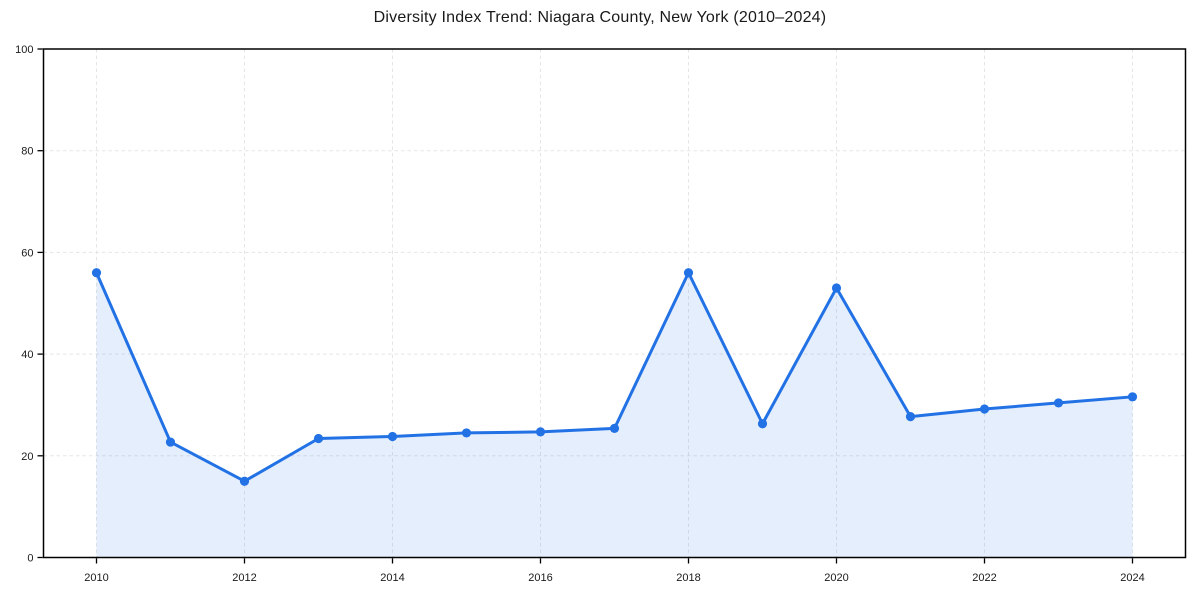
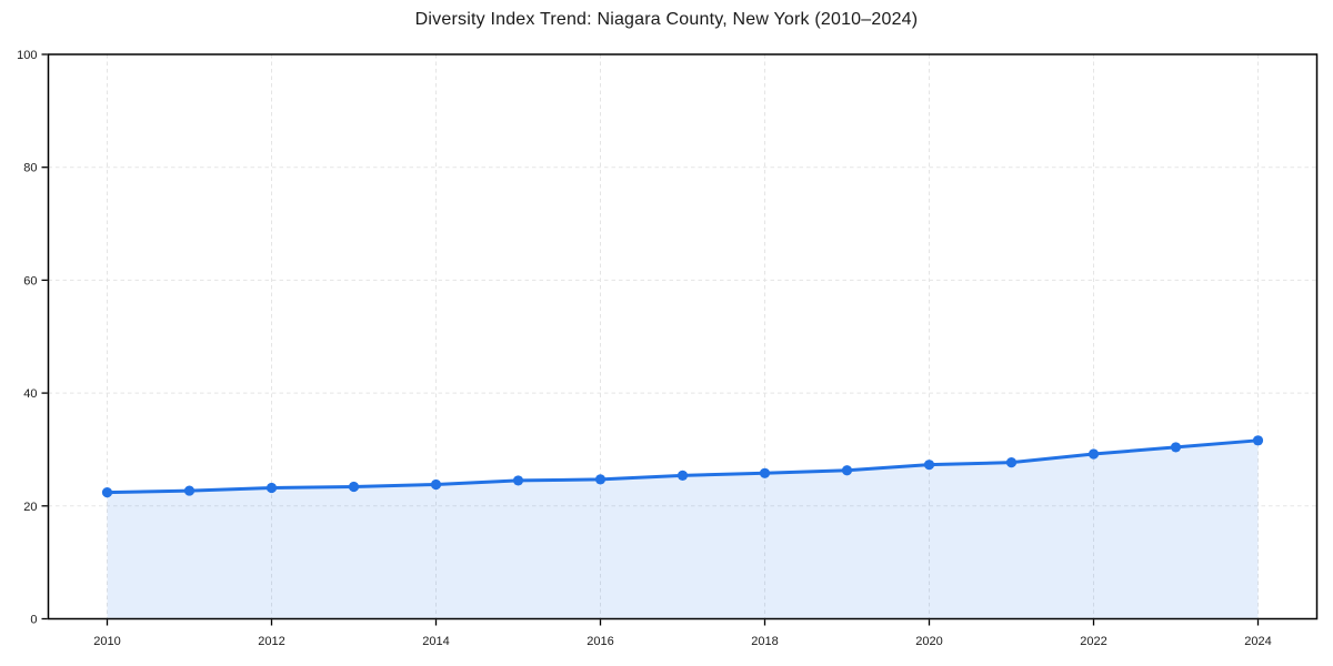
2010: 56 -> 22
2012: 15 -> 23
2018: 56 -> 26
2020: 53 -> 27
